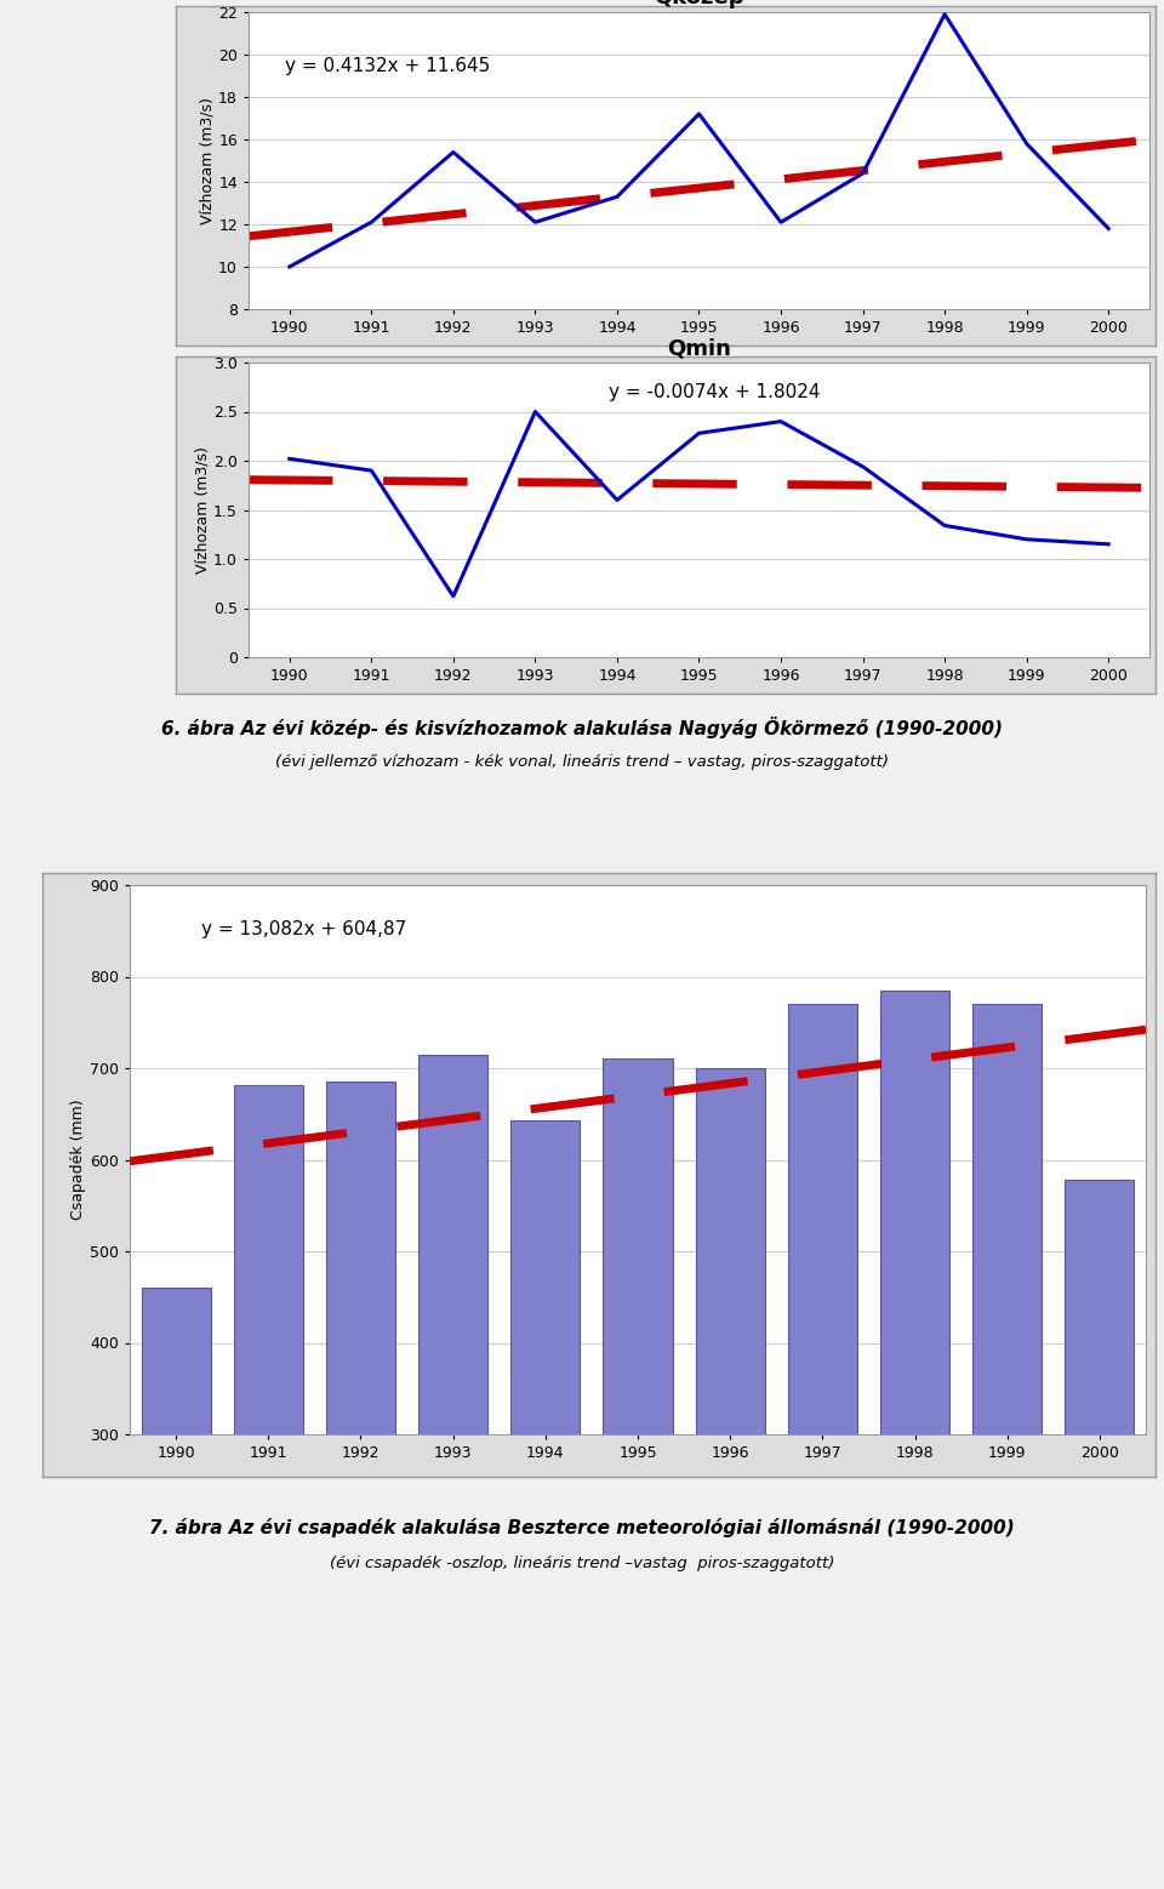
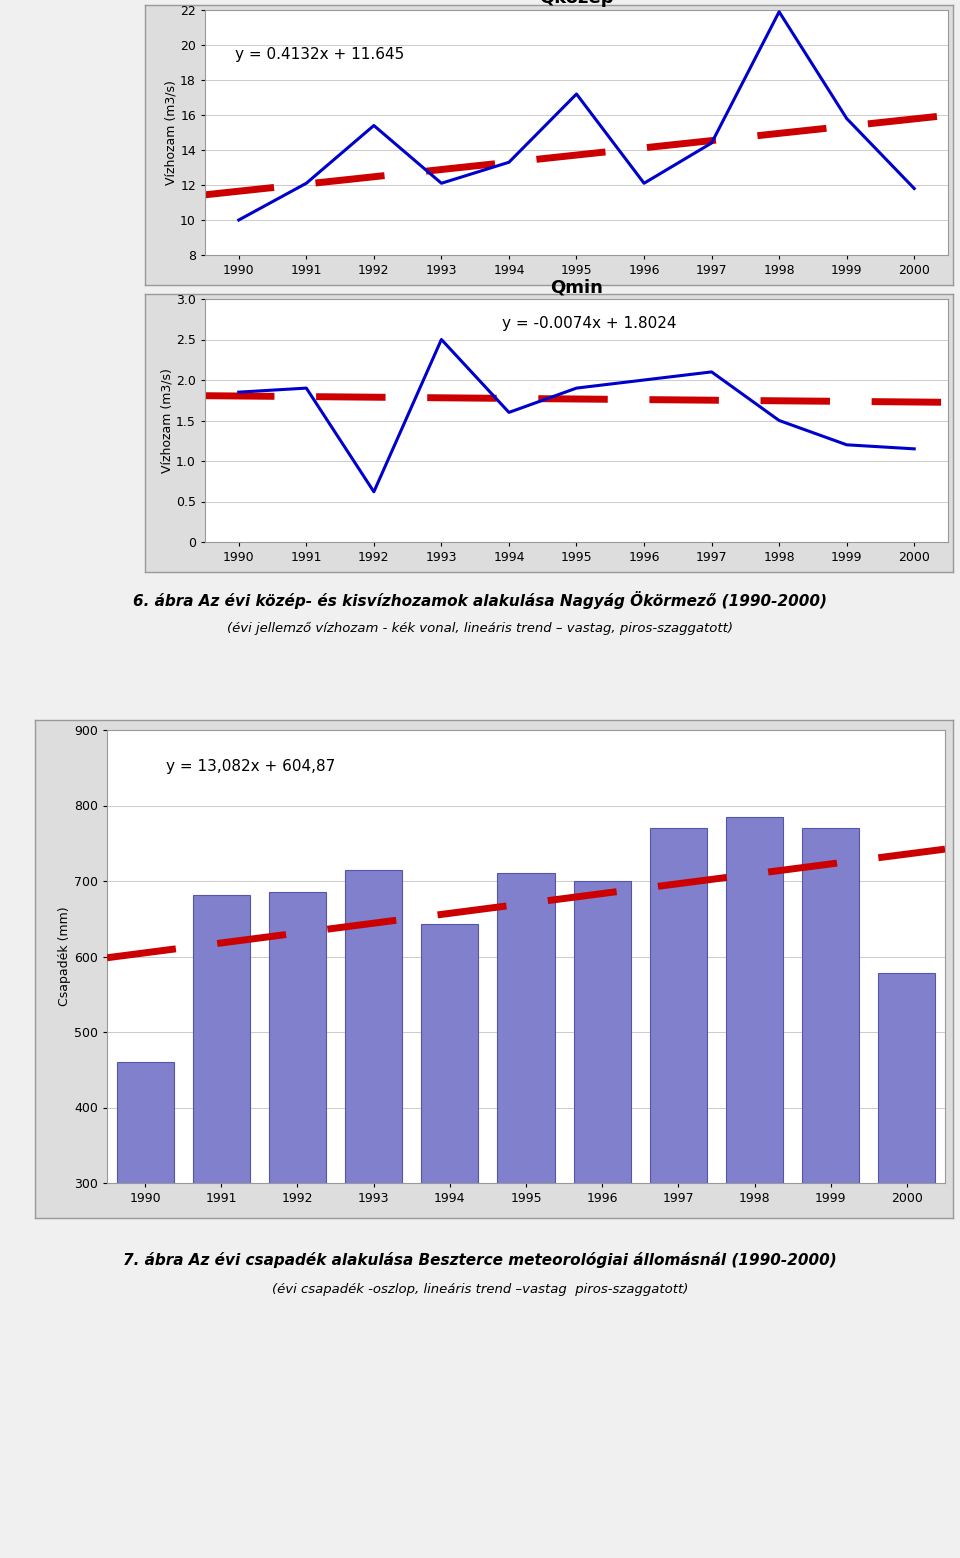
Qmin/1990: 2.02 -> 1.85
Qmin/1995: 2.28 -> 1.90
Qmin/1996: 2.40 -> 2.00
Qmin/1997: 1.94 -> 2.10
Qmin/1998: 1.34 -> 1.50
